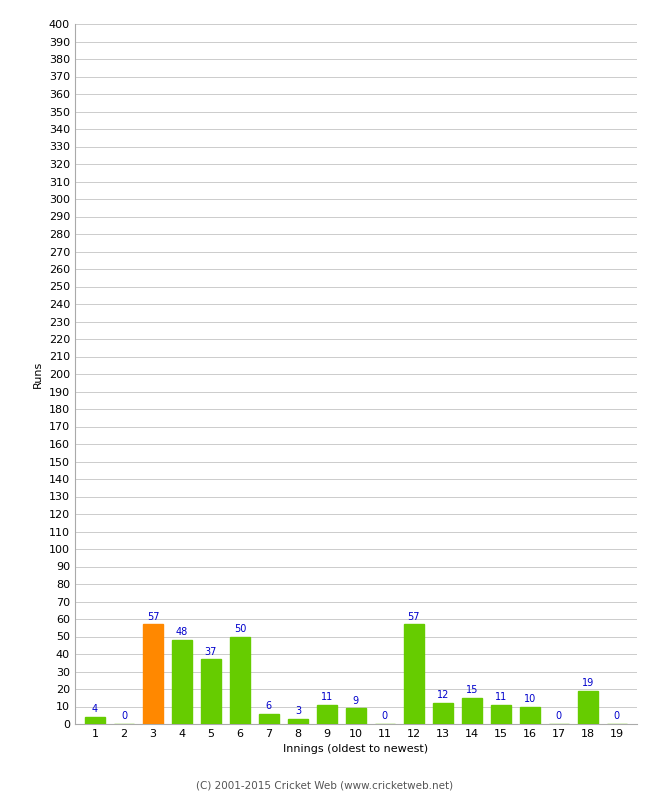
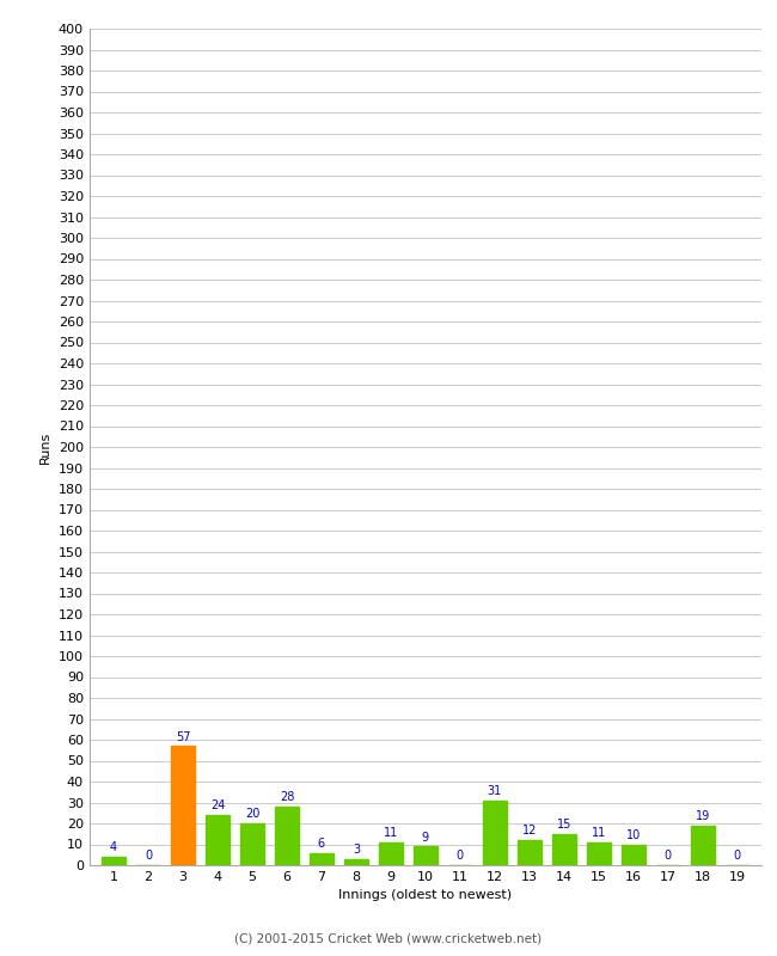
4: 48 -> 24
5: 37 -> 20
6: 50 -> 28
12: 57 -> 31
